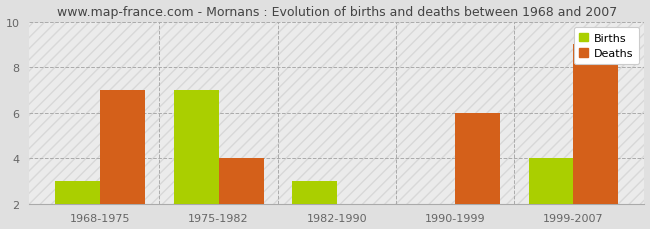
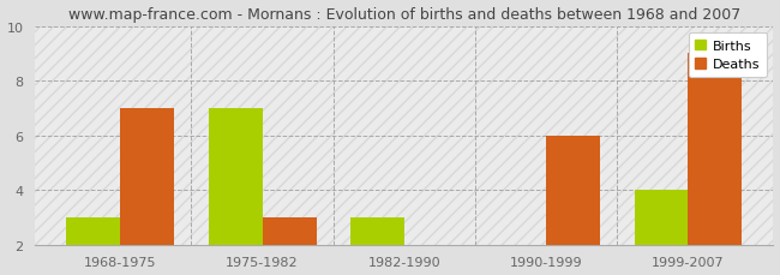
Deaths/1975-1982: 4 -> 3
